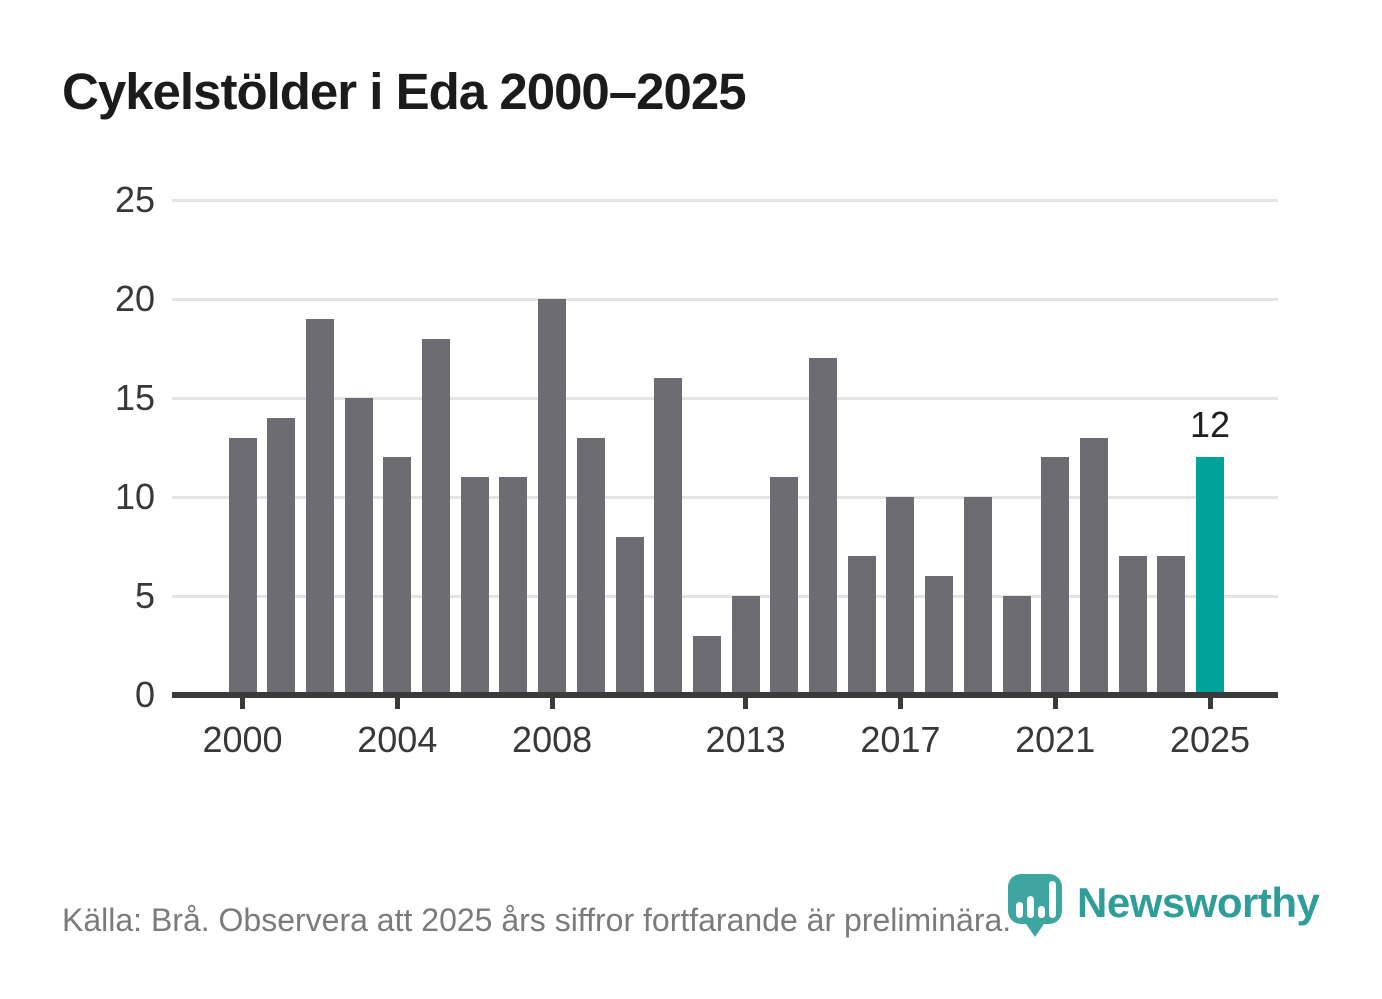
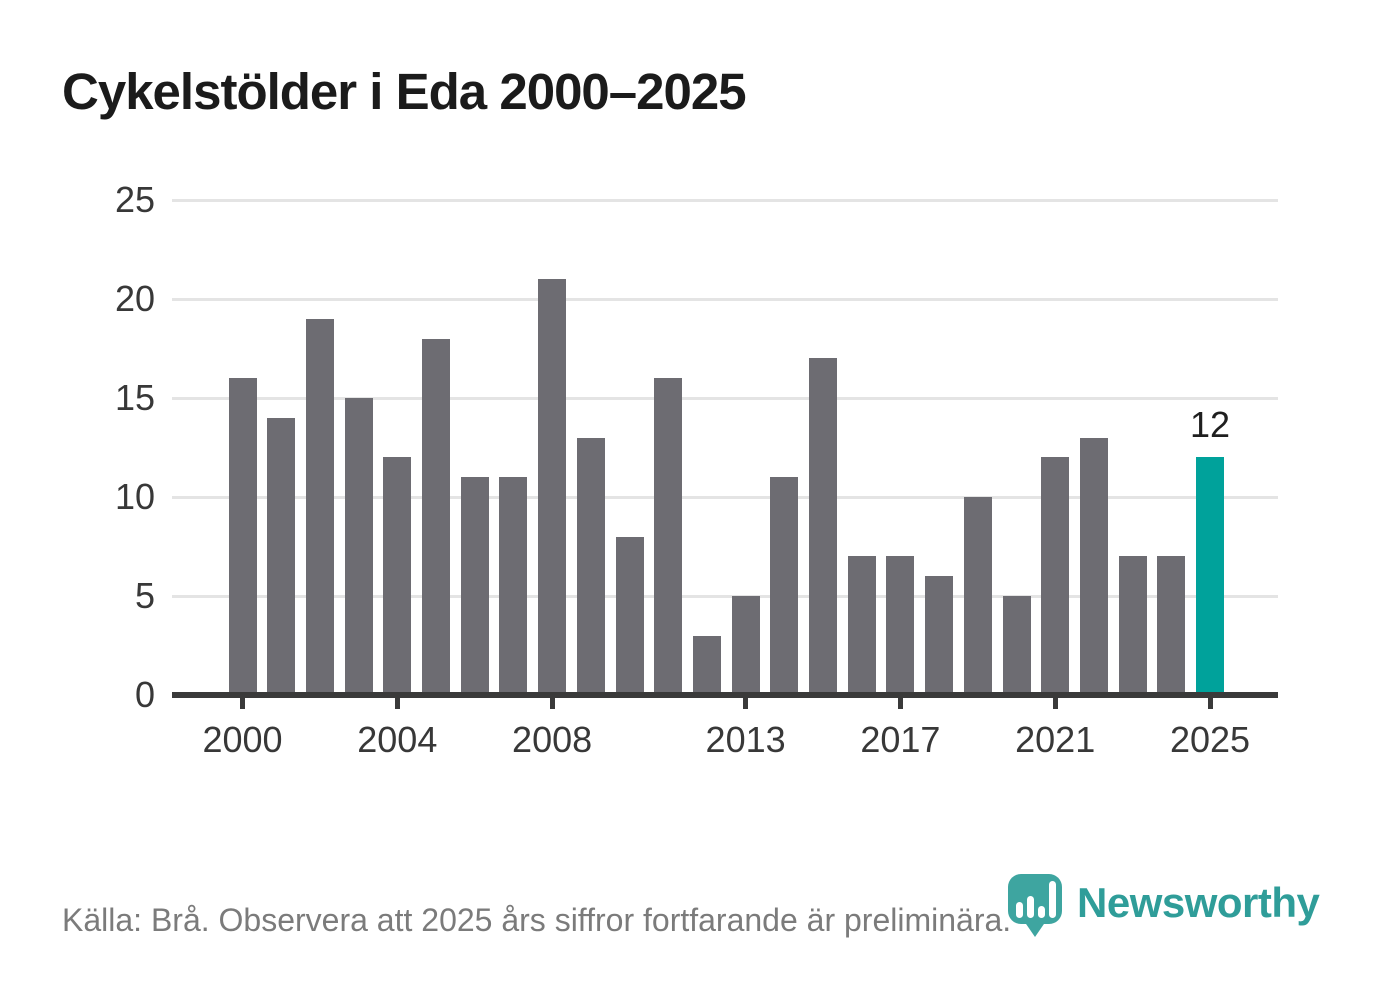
2000: 13 -> 16
2008: 20 -> 21
2017: 10 -> 7
